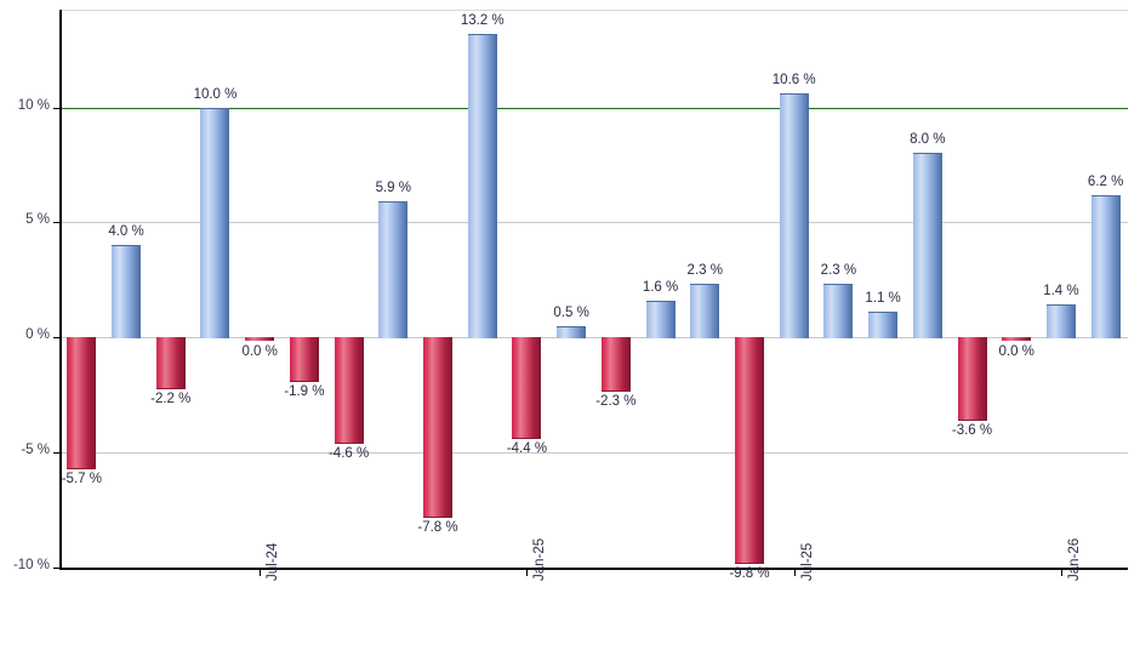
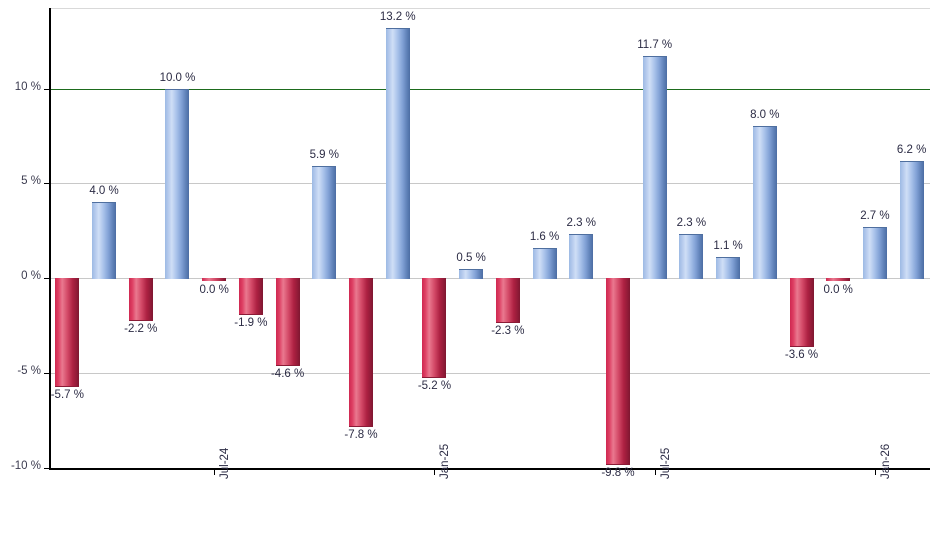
Jan-25: -4.4 -> -5.2
Jul-25: 10.6 -> 11.7
Jan-26: 1.4 -> 2.7
